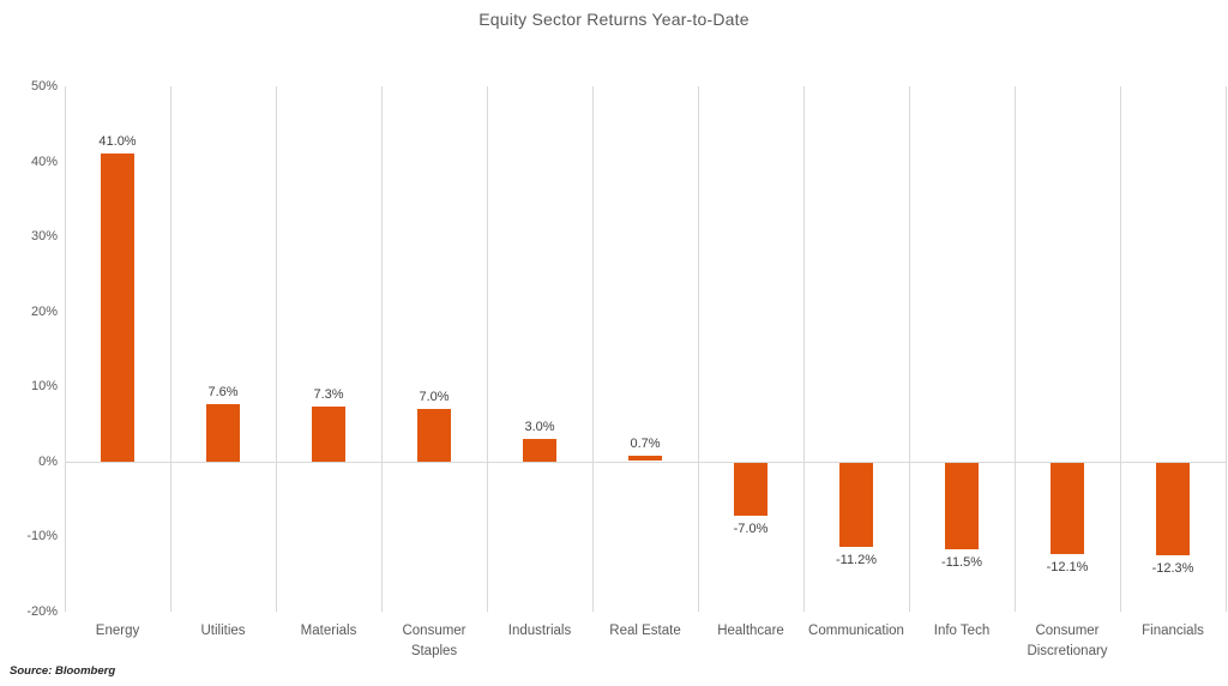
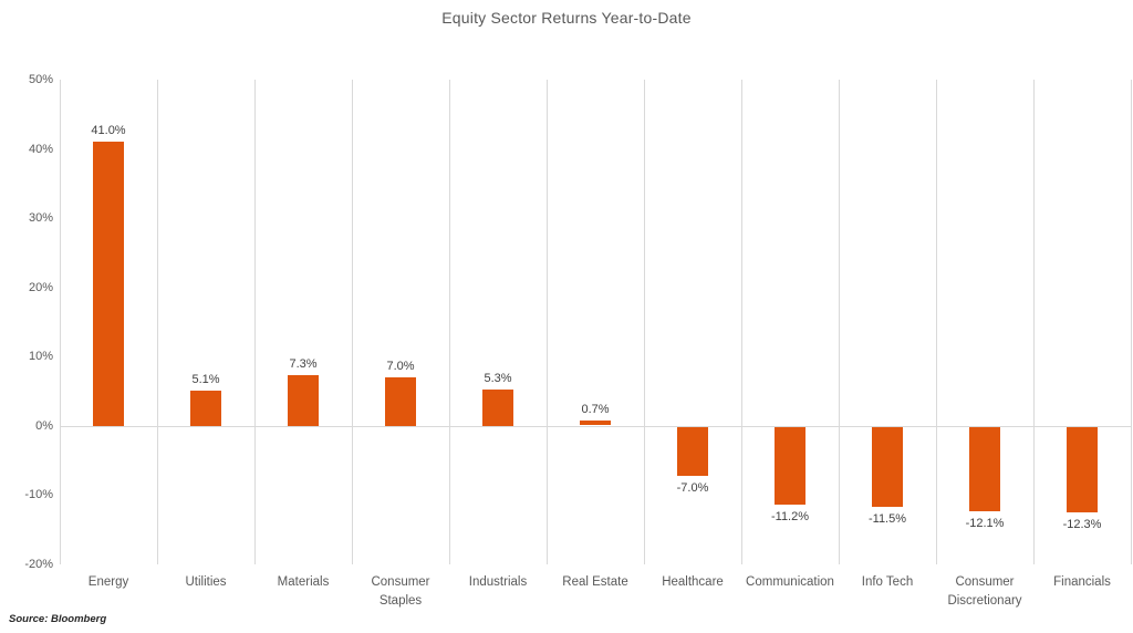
Utilities: 7.6% -> 5.1%
Industrials: 3.0% -> 5.3%
